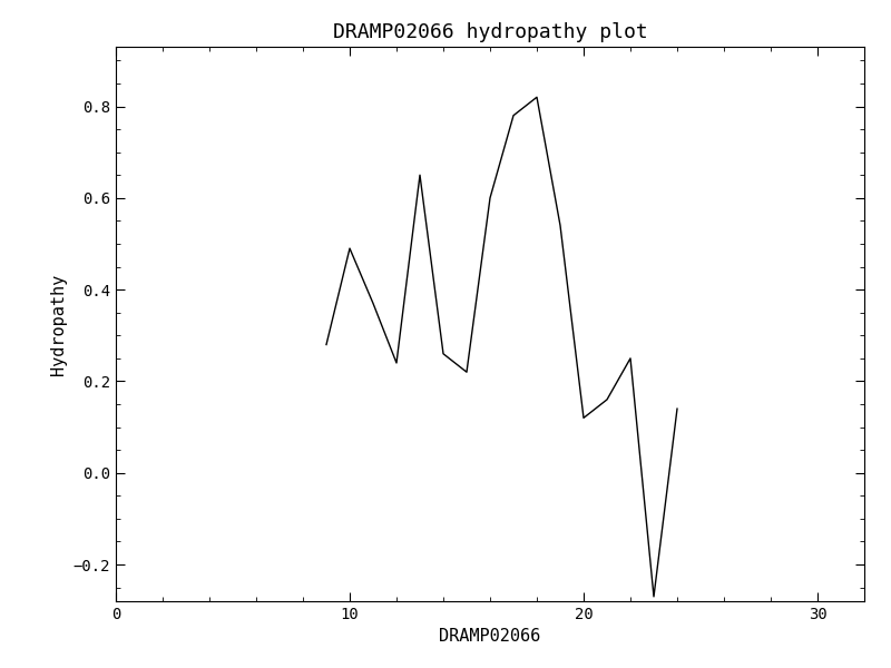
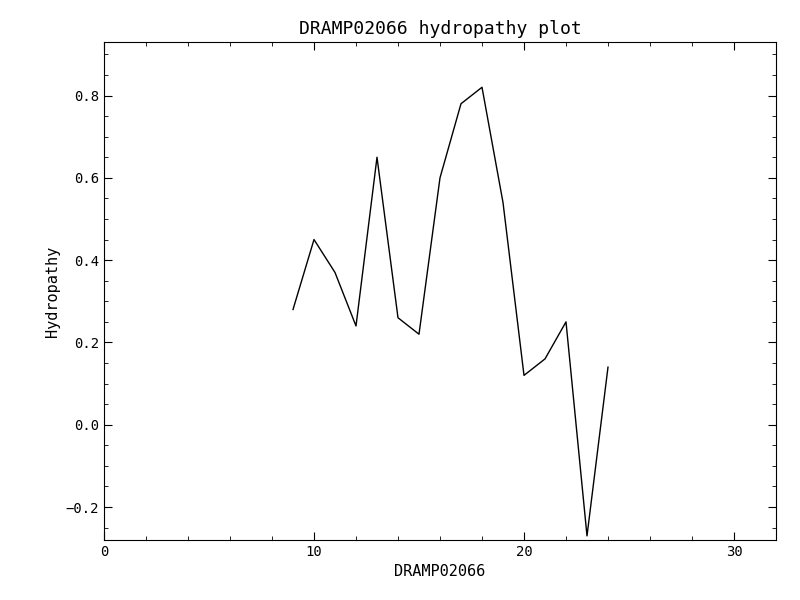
10: 0.49 -> 0.45
